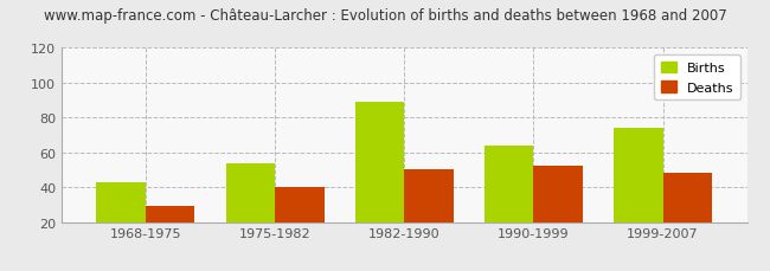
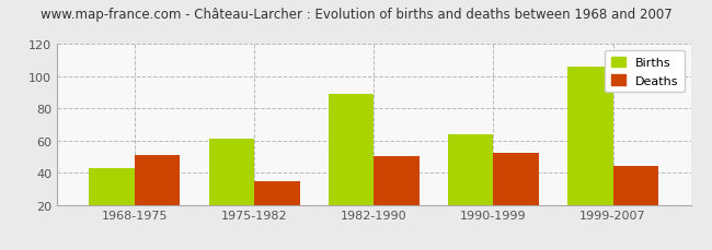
Deaths/1968-1975: 29 -> 51
Births/1975-1982: 54 -> 61
Deaths/1975-1982: 40 -> 35
Births/1999-2007: 74 -> 106
Deaths/1999-2007: 48 -> 44
